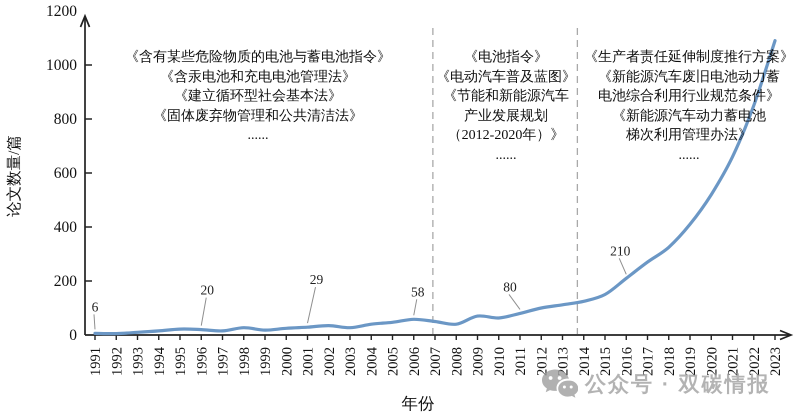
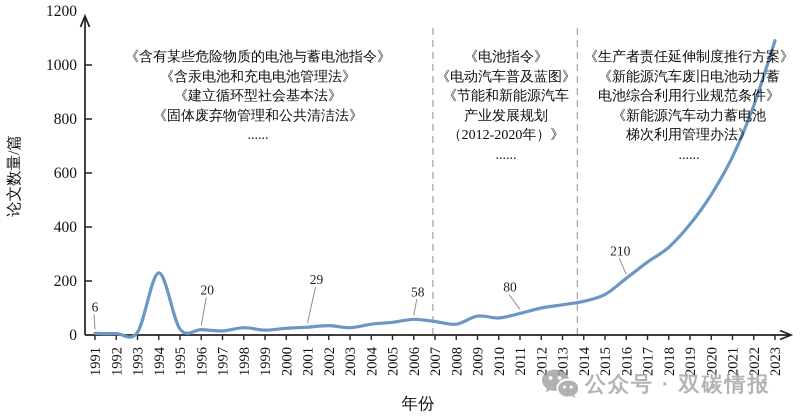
1994: 20 -> 230
